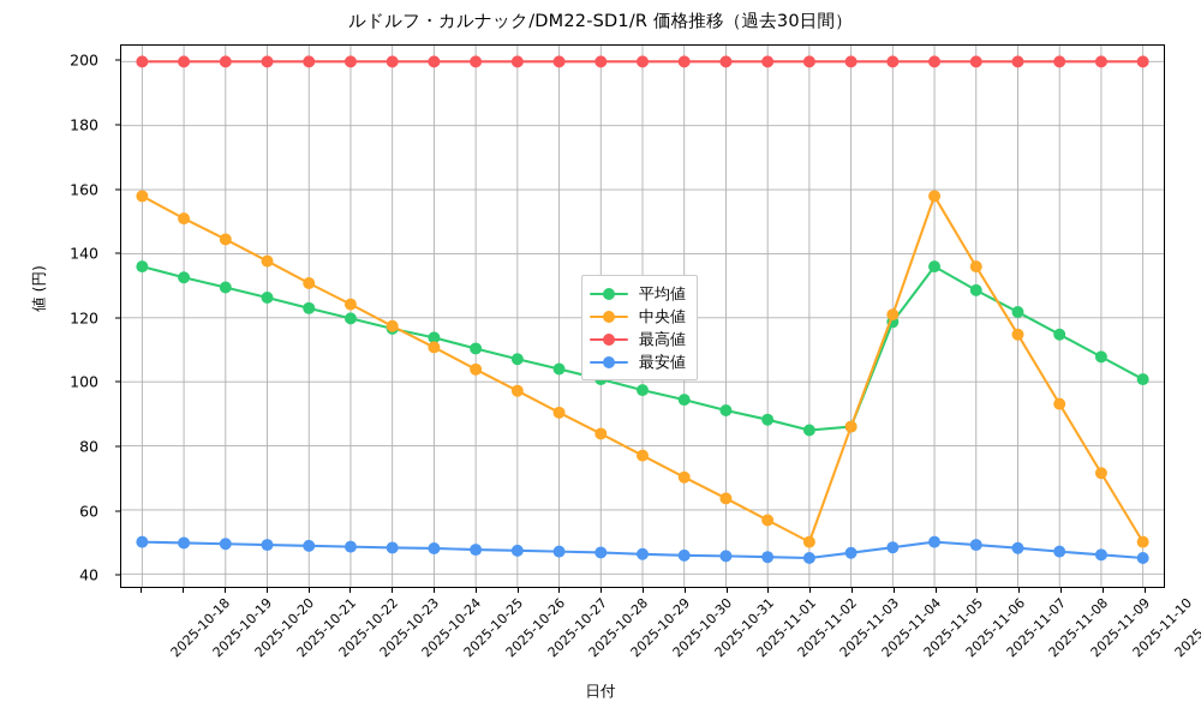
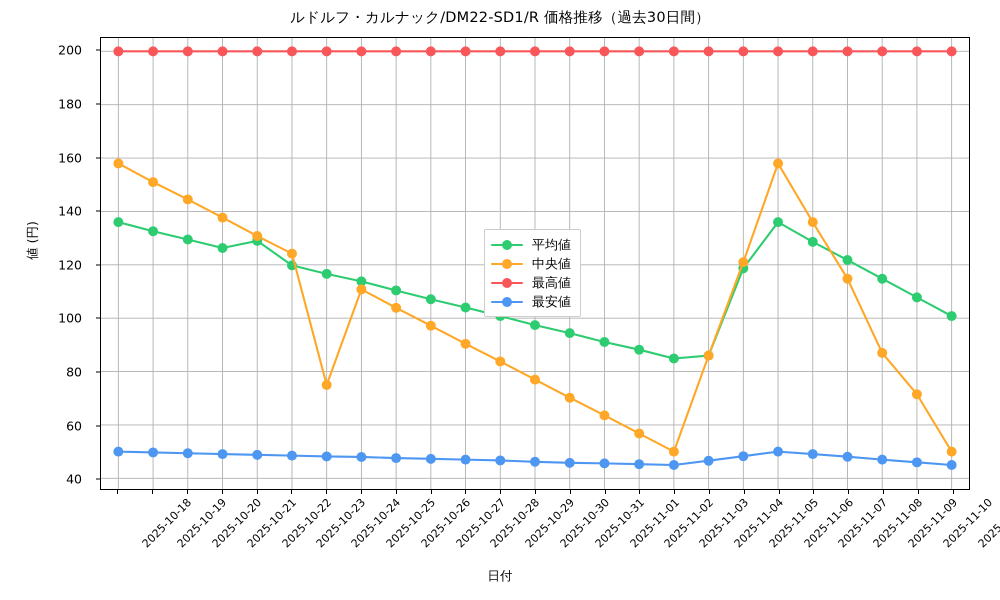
平均値/2025-10-22: 123 -> 129
中央値/2025-10-24: 117 -> 75
中央値/2025-11-09: 93 -> 87
